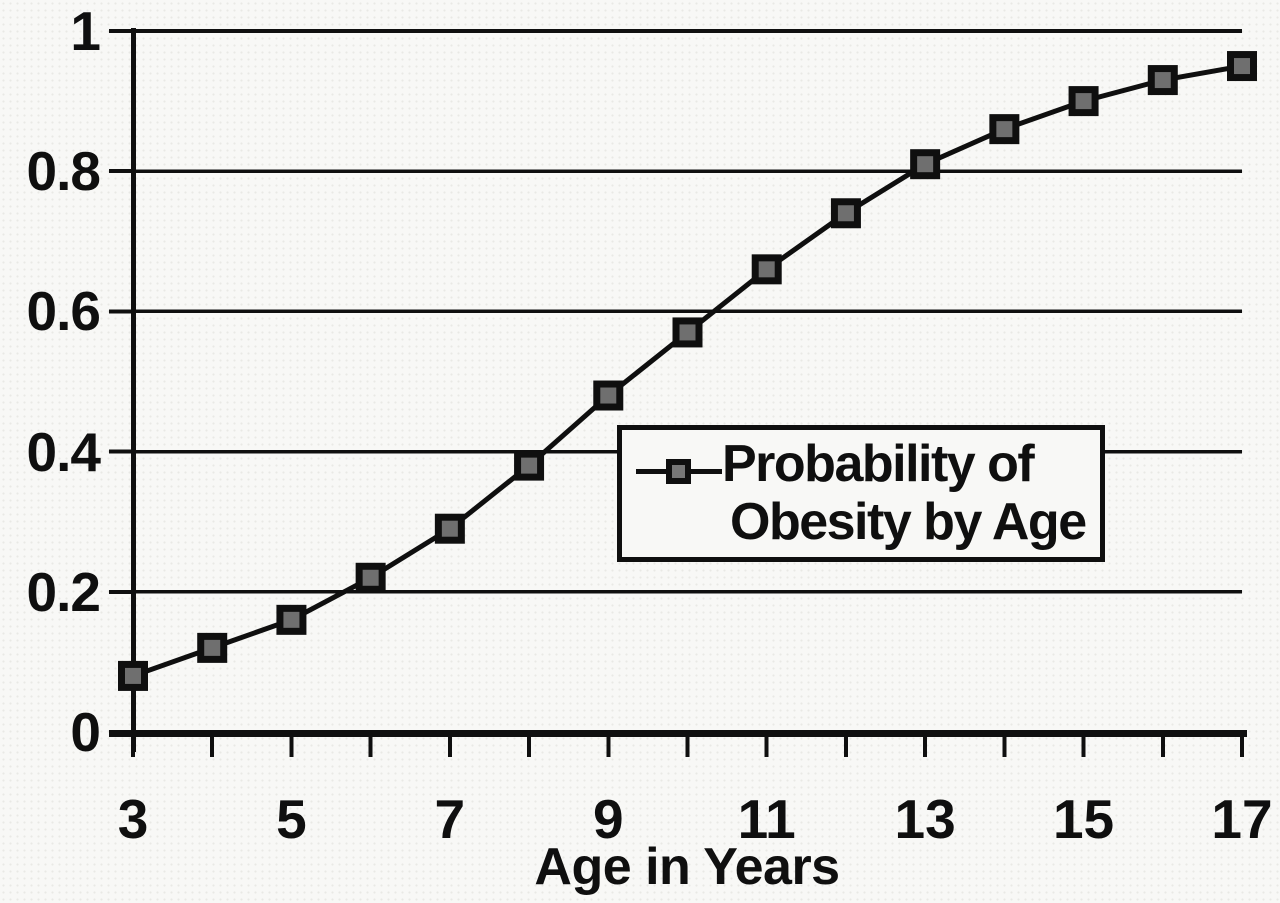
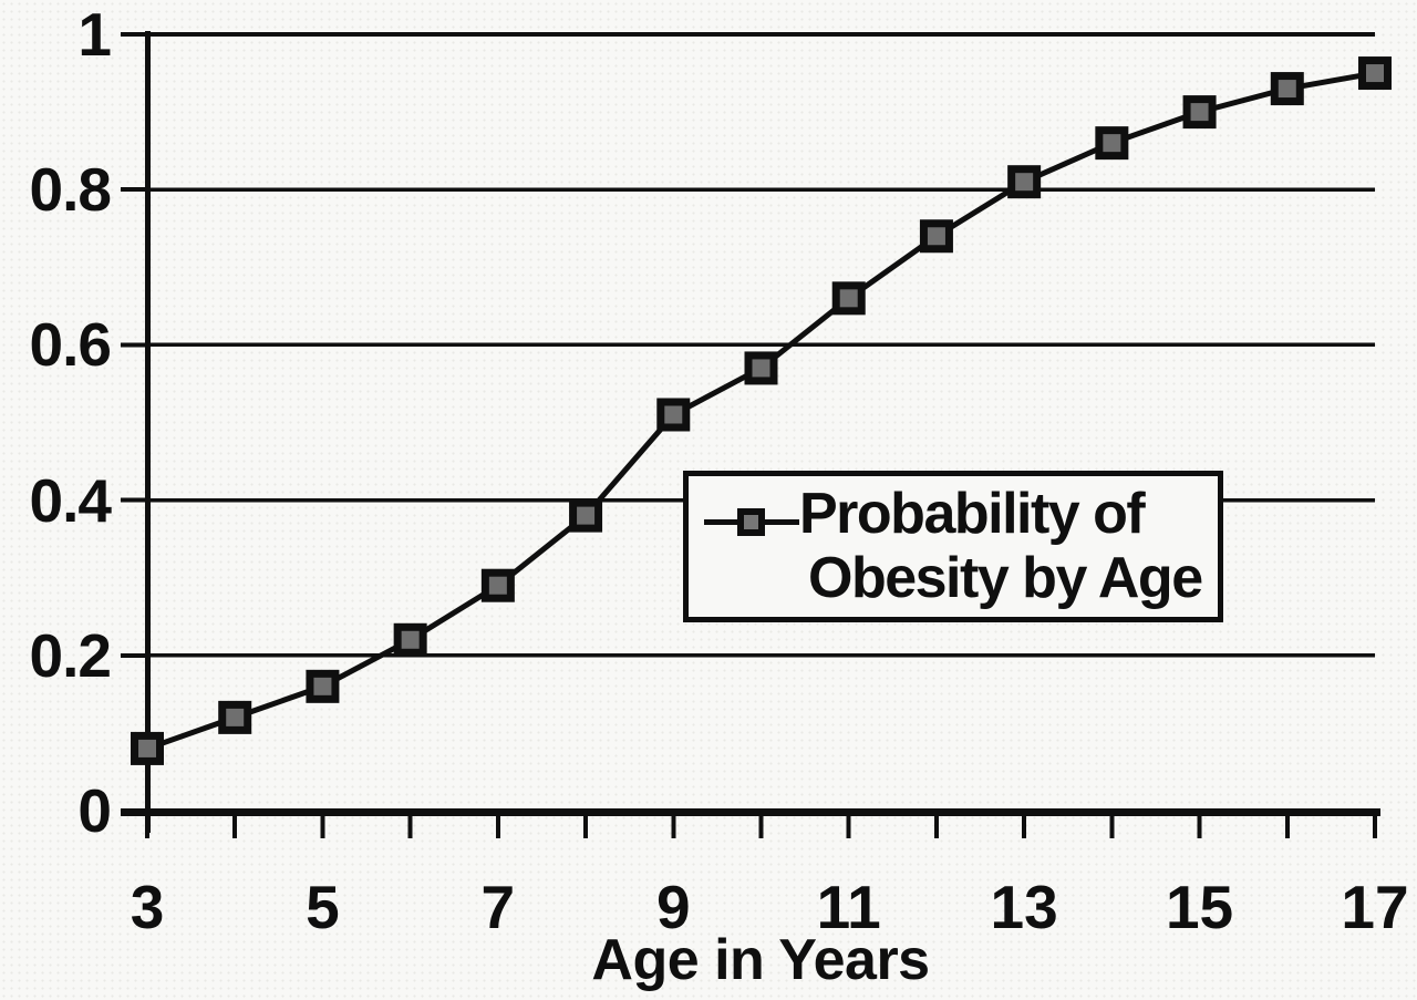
9: 0.48 -> 0.51
